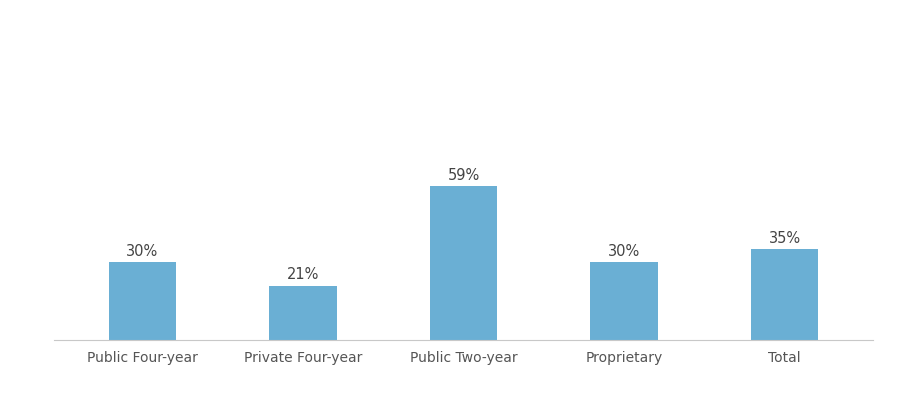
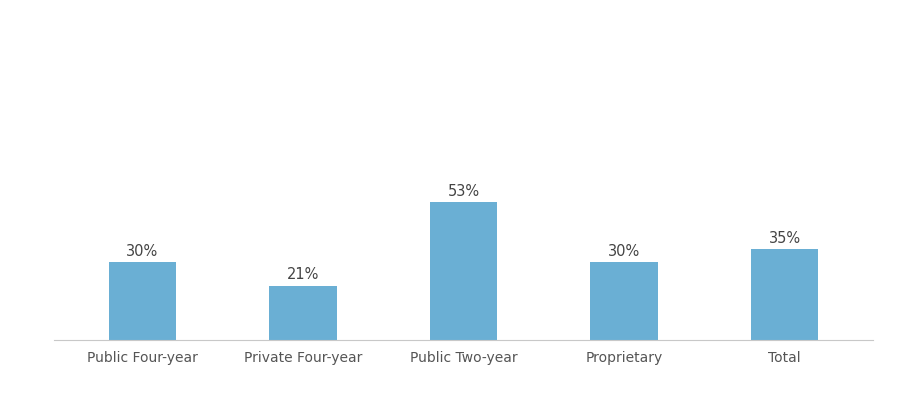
Public Two-year: 59% -> 53%
